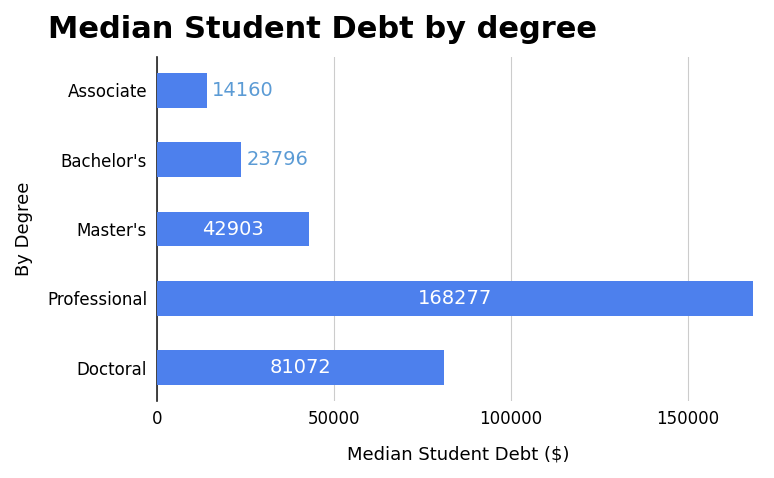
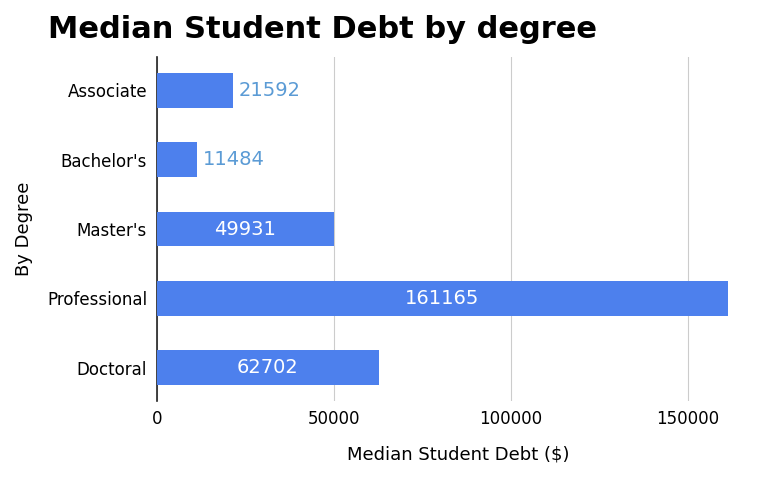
Associate: 14160 -> 21592
Bachelor's: 23796 -> 11484
Master's: 42903 -> 49931
Professional: 168277 -> 161165
Doctoral: 81072 -> 62702
